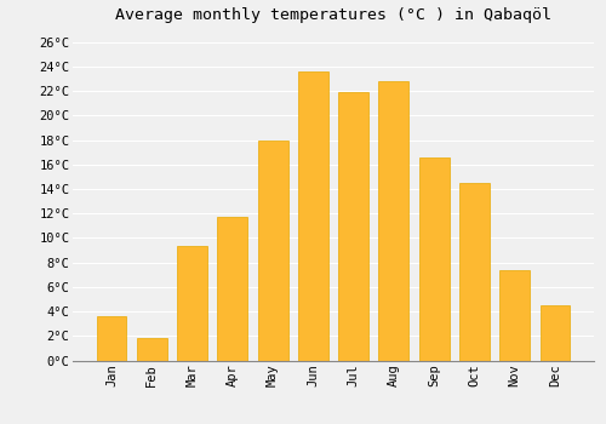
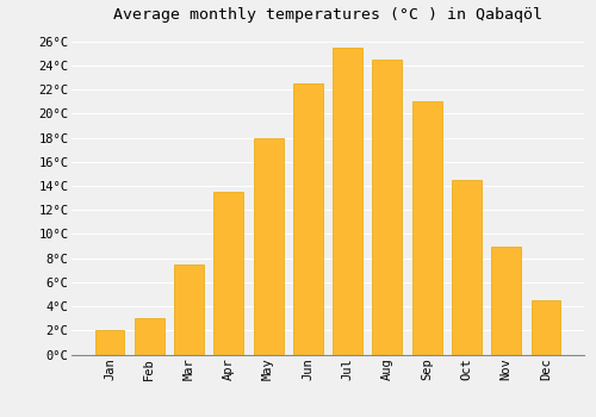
Jan: 3.6°C -> 2.0°C
Feb: 1.8°C -> 3.0°C
Mar: 9.3°C -> 7.5°C
Apr: 11.7°C -> 13.5°C
Jun: 23.6°C -> 22.5°C
Jul: 21.9°C -> 25.5°C
Aug: 22.8°C -> 24.5°C
Sep: 16.6°C -> 21.0°C
Nov: 7.4°C -> 9.0°C
